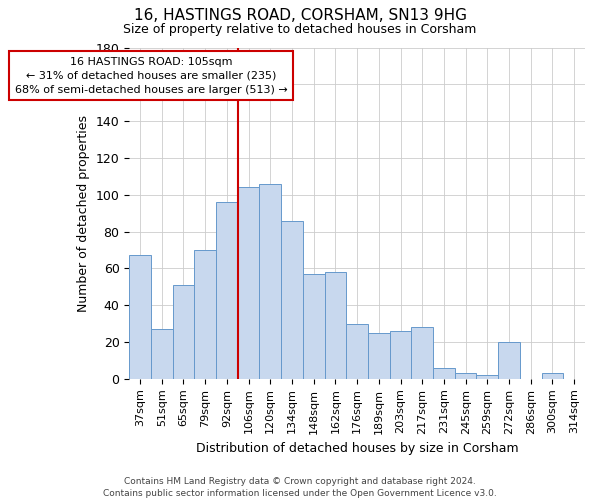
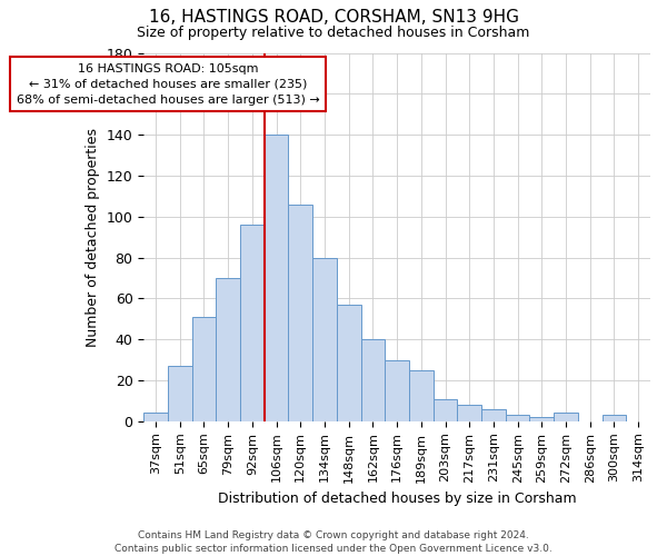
37sqm: 67 -> 4
106sqm: 104 -> 140
134sqm: 86 -> 80
162sqm: 58 -> 40
203sqm: 26 -> 11
217sqm: 28 -> 8
272sqm: 20 -> 4
